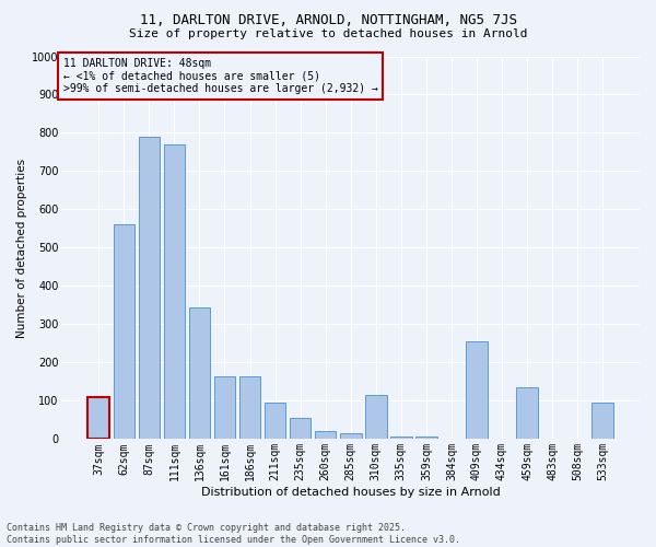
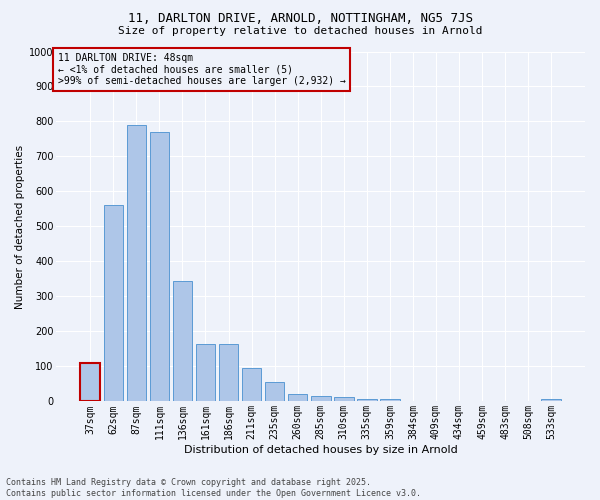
310sqm: 115 -> 12
409sqm: 255 -> 2
459sqm: 135 -> 2
533sqm: 95 -> 8
